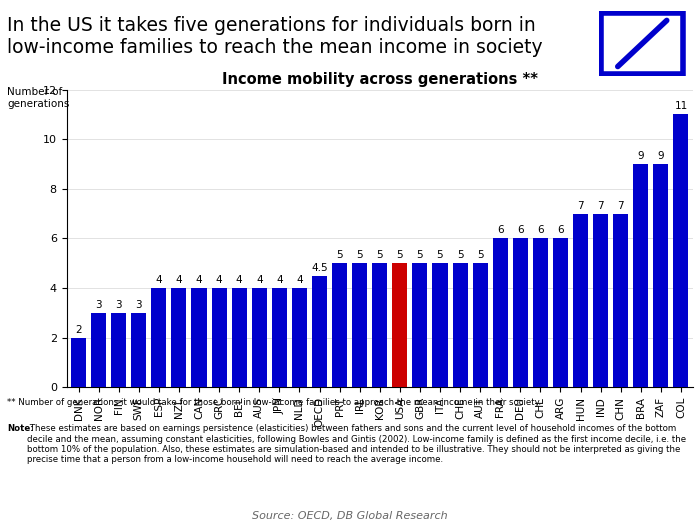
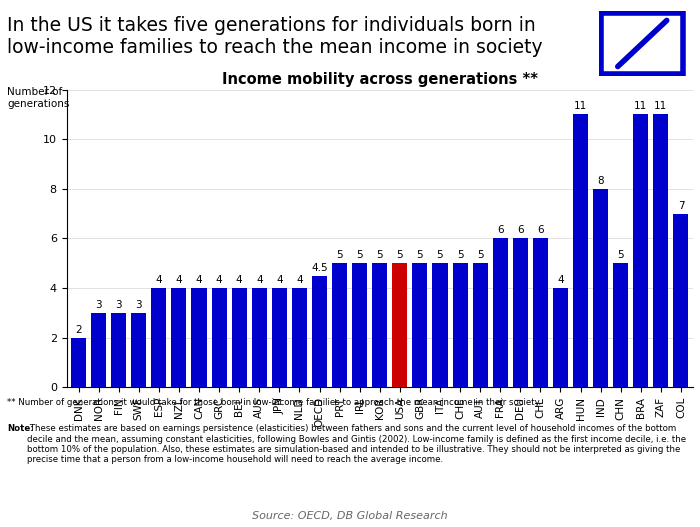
ARG: 6 -> 4
HUN: 7 -> 11
IND: 7 -> 8
CHN: 7 -> 5
BRA: 9 -> 11
ZAF: 9 -> 11
COL: 11 -> 7
